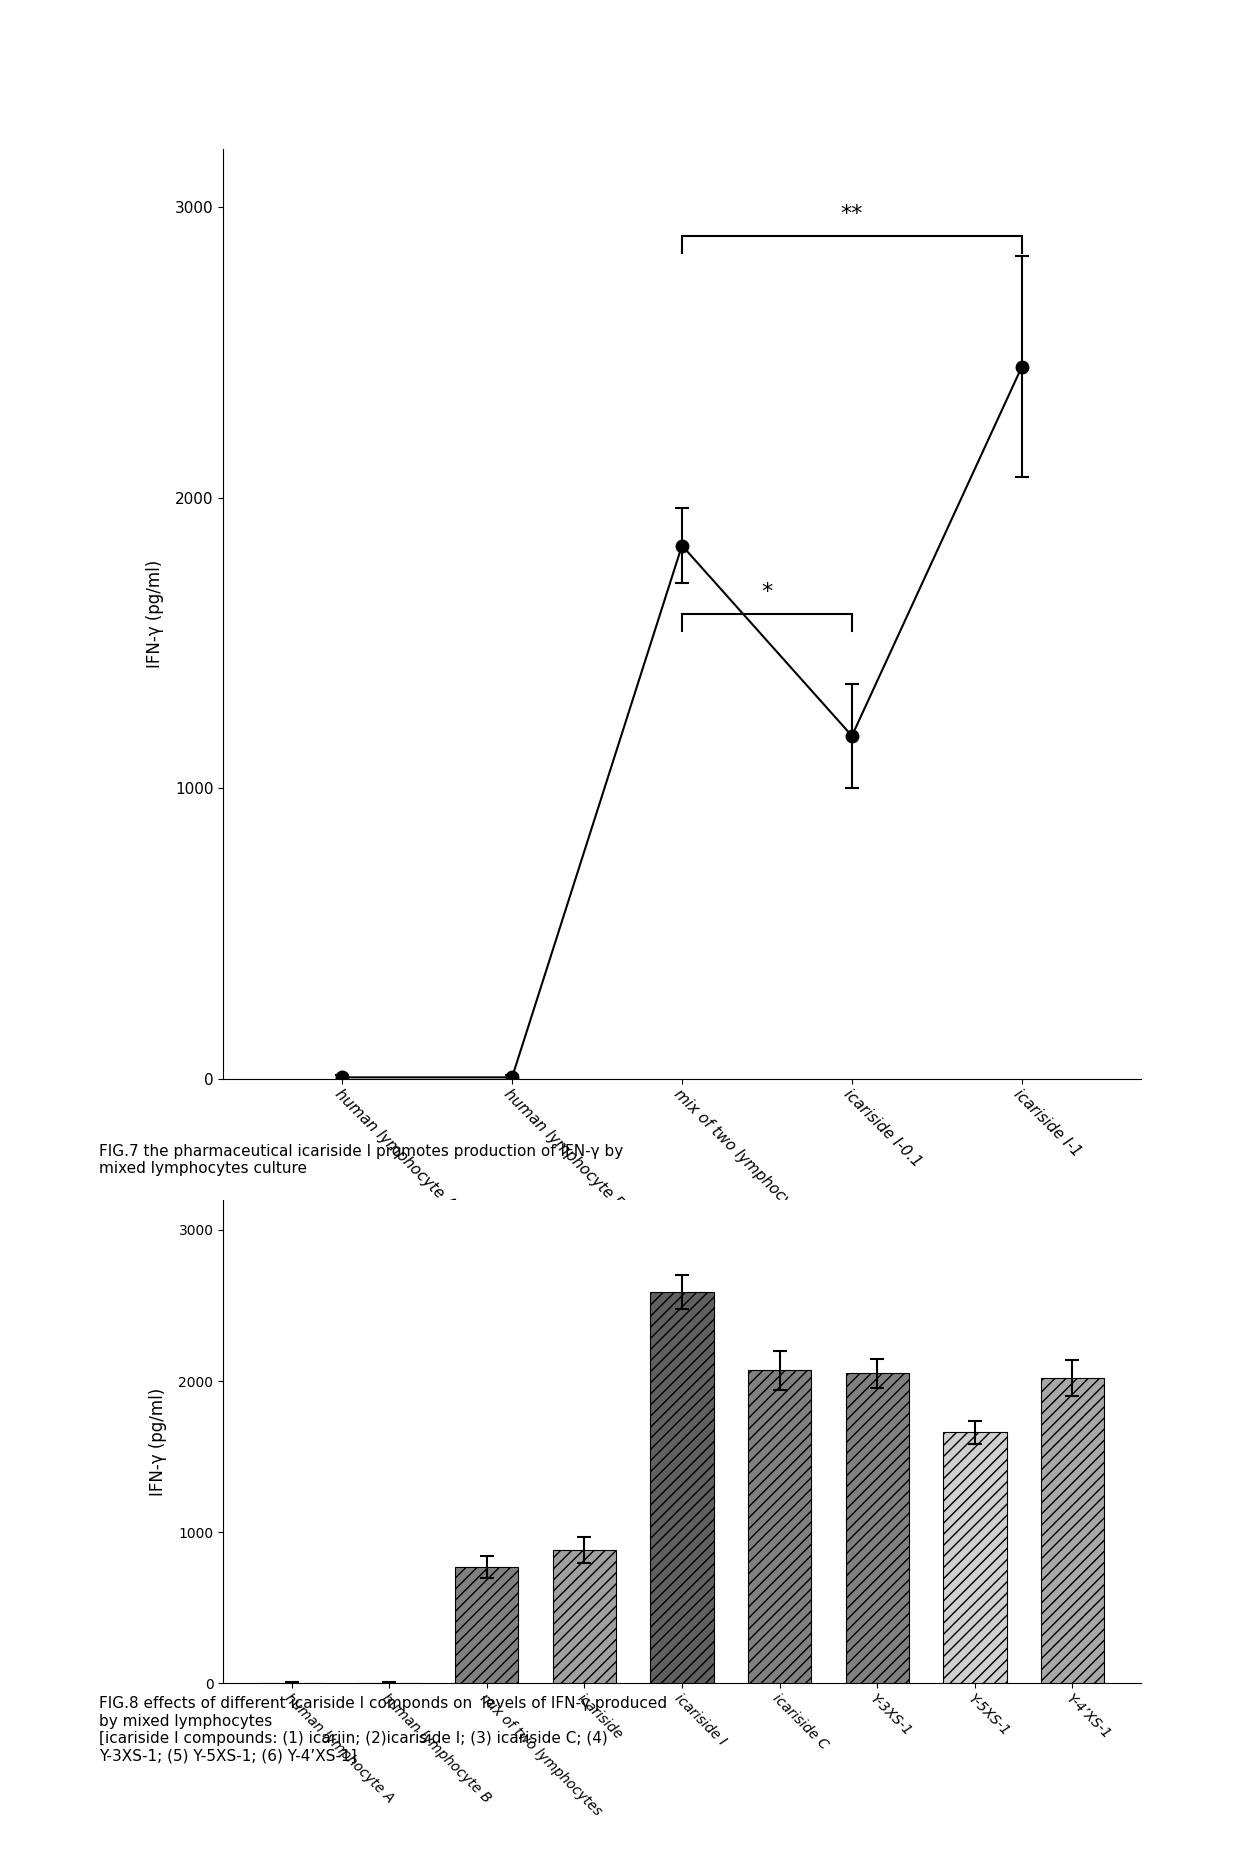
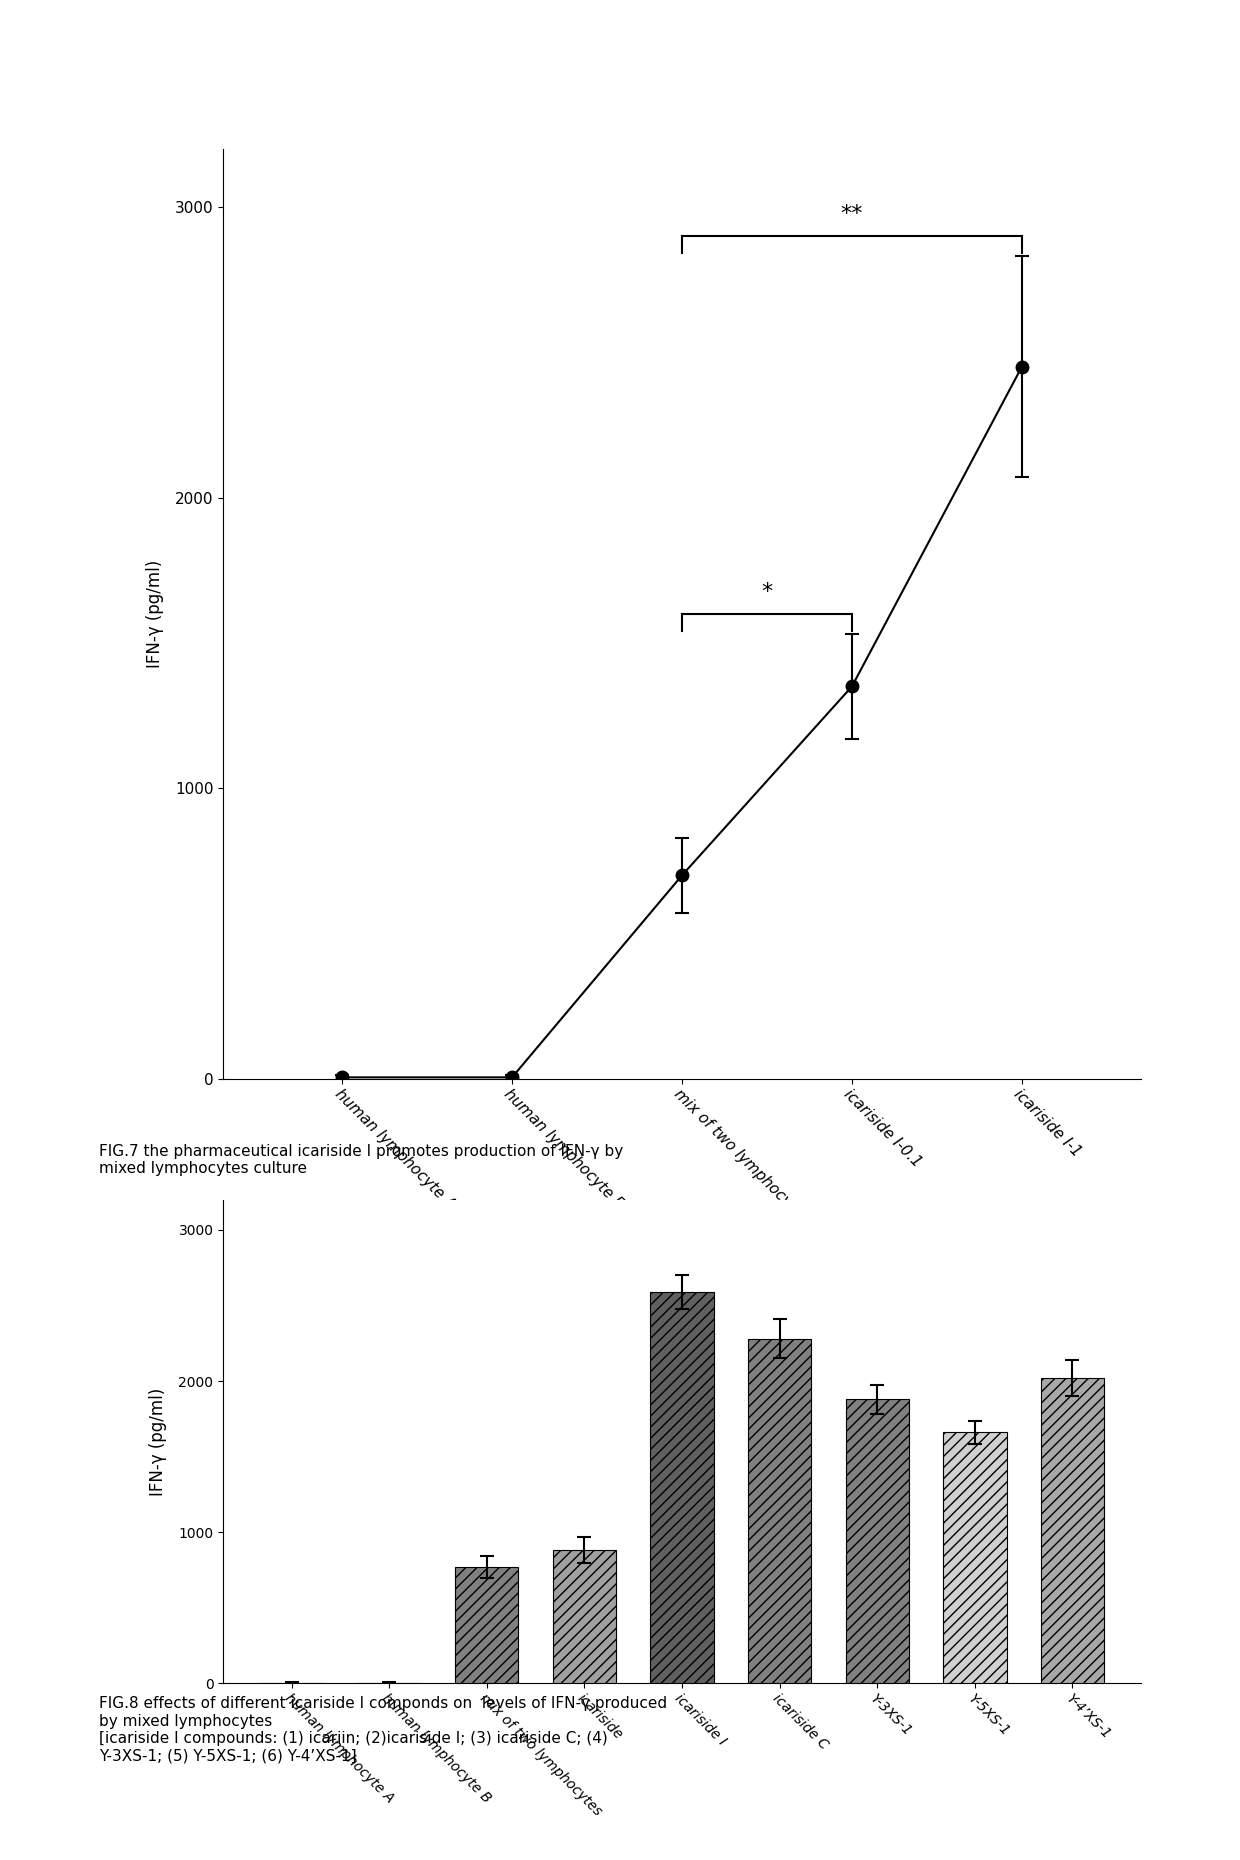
mix of two lymphocytes: 1835 -> 700
icariside I-0.1: 1180 -> 1350
icariside C: 2070 -> 2280
Y-3XS-1: 2050 -> 1880
